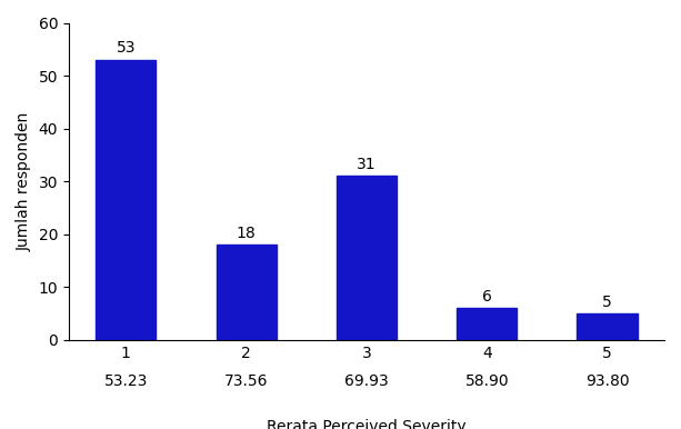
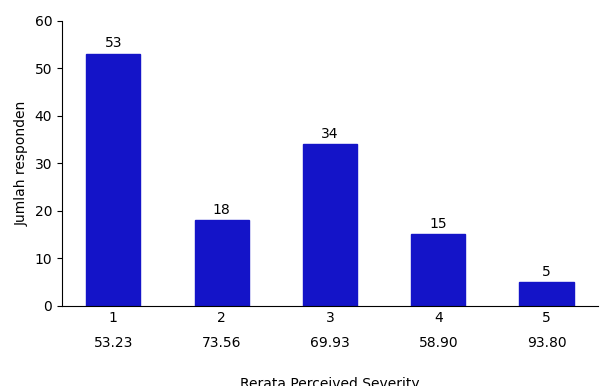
3: 31 -> 34
4: 6 -> 15
